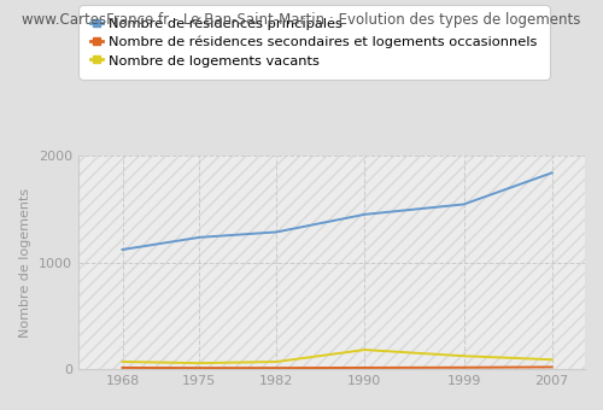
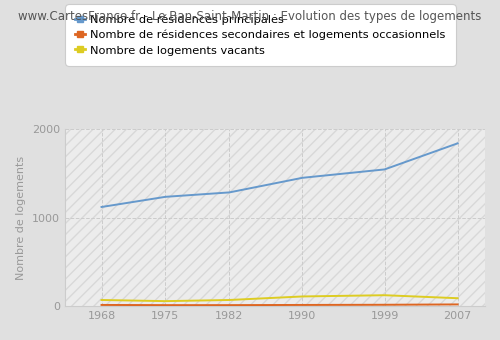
Nombre de logements vacants/1990: 180 -> 110
